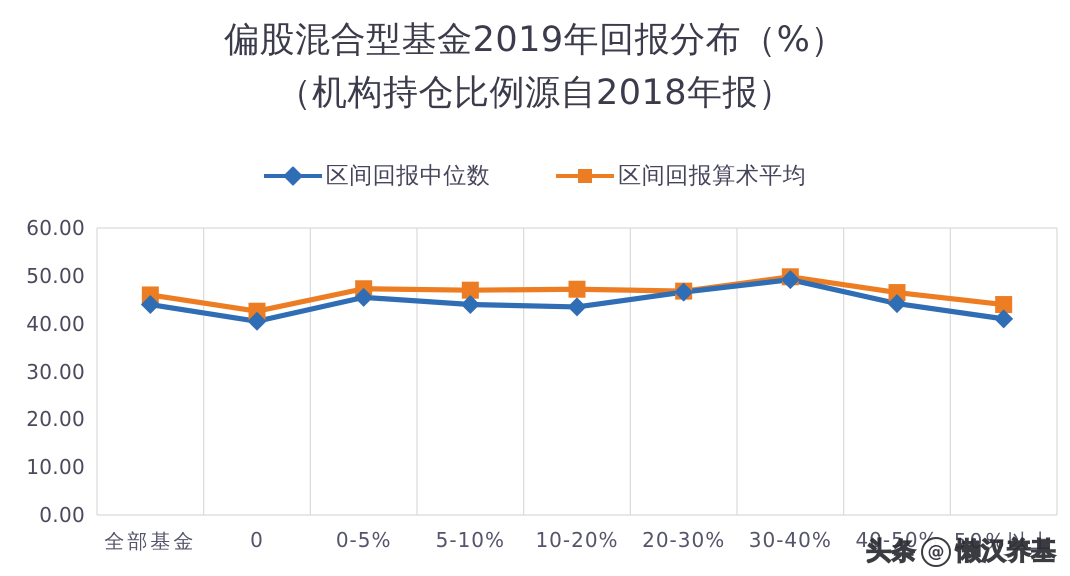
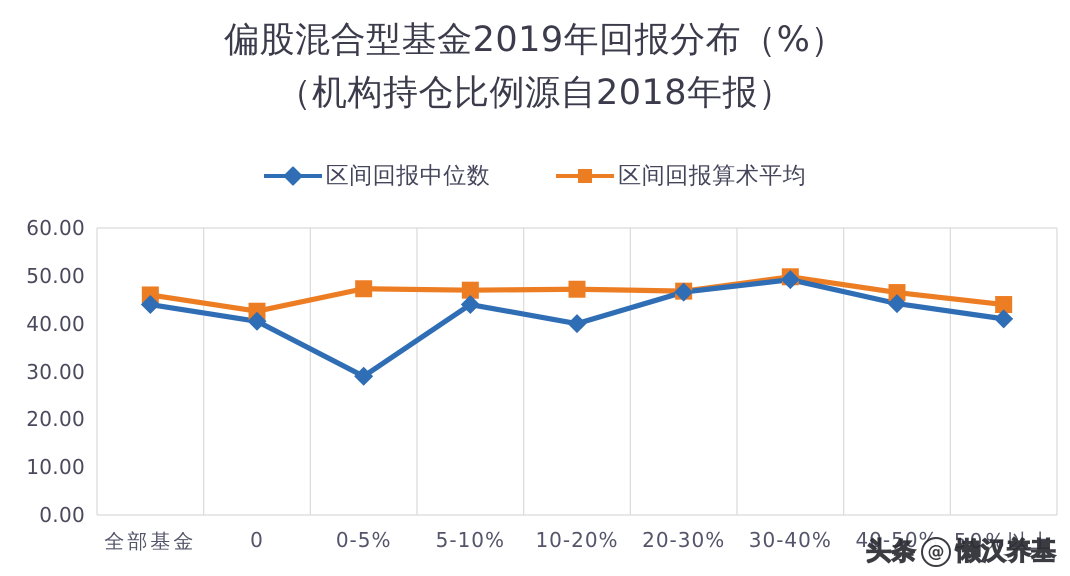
区间回报中位数/0-5%: 46 -> 29
区间回报中位数/10-20%: 44 -> 40
